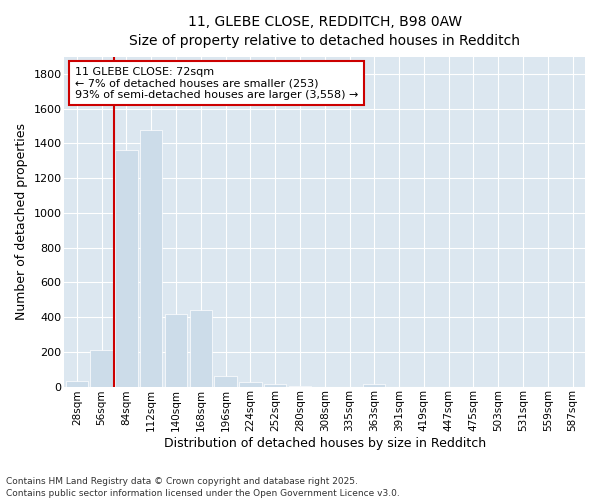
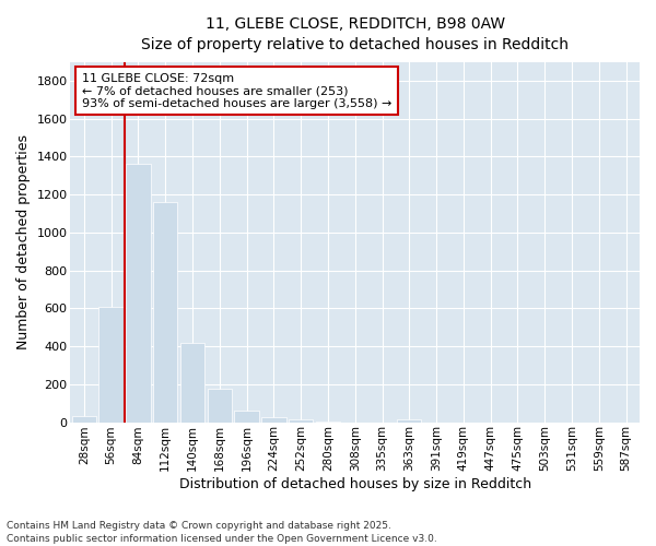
56sqm: 210 -> 600
112sqm: 1480 -> 1160
168sqm: 440 -> 180
